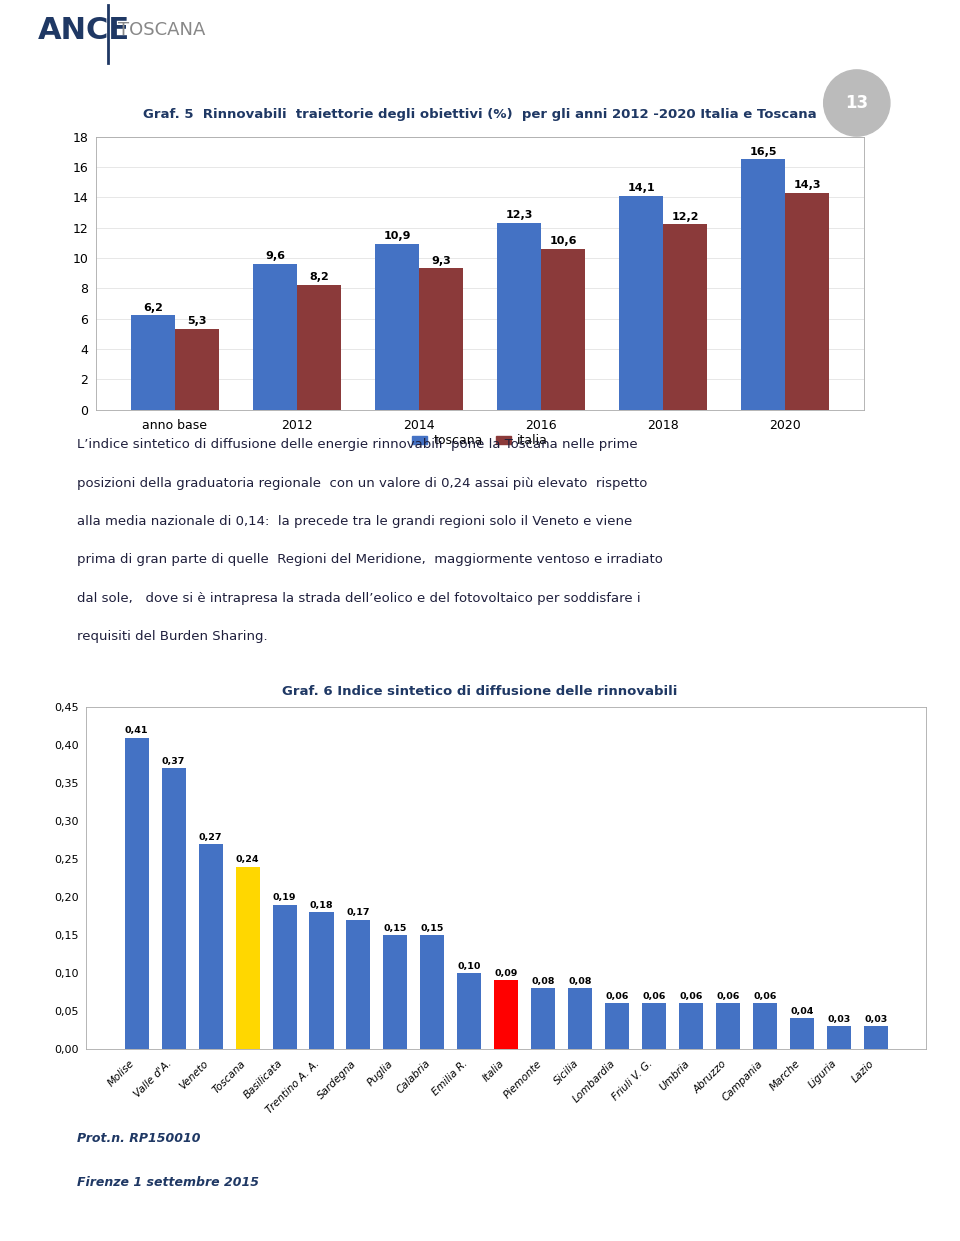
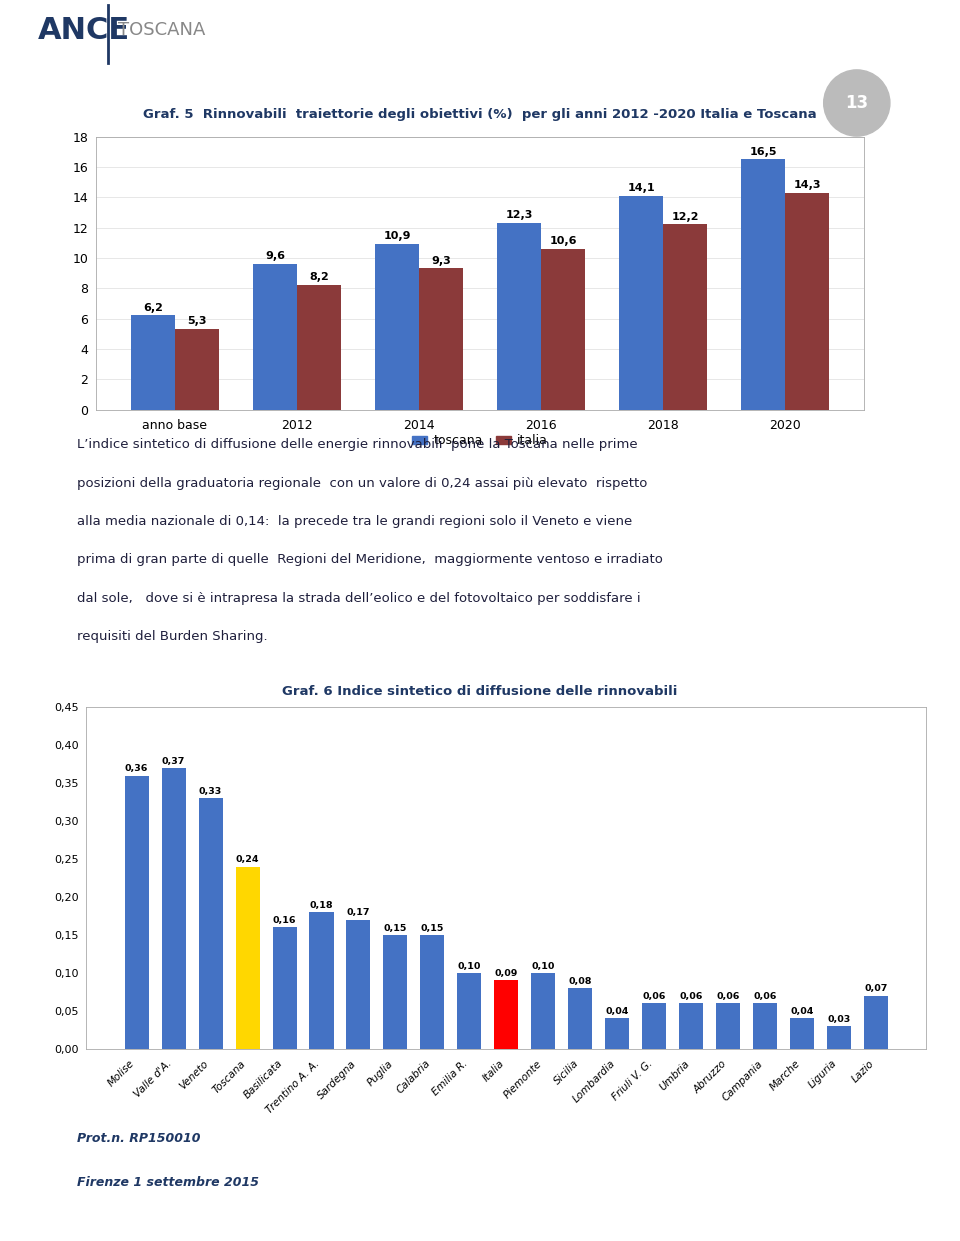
Molise: 0,41 -> 0,36
Veneto: 0,27 -> 0,33
Basilicata: 0,19 -> 0,16
Piemonte: 0,08 -> 0,10
Lombardia: 0,06 -> 0,04
Lazio: 0,03 -> 0,07
